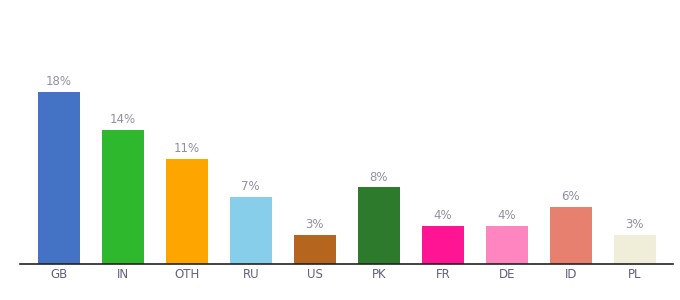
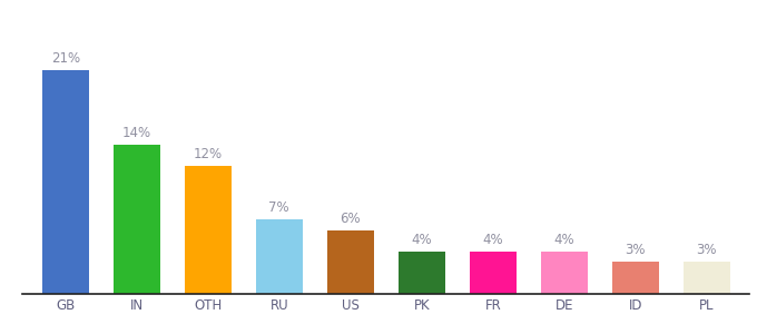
GB: 18% -> 21%
OTH: 11% -> 12%
US: 3% -> 6%
PK: 8% -> 4%
ID: 6% -> 3%
